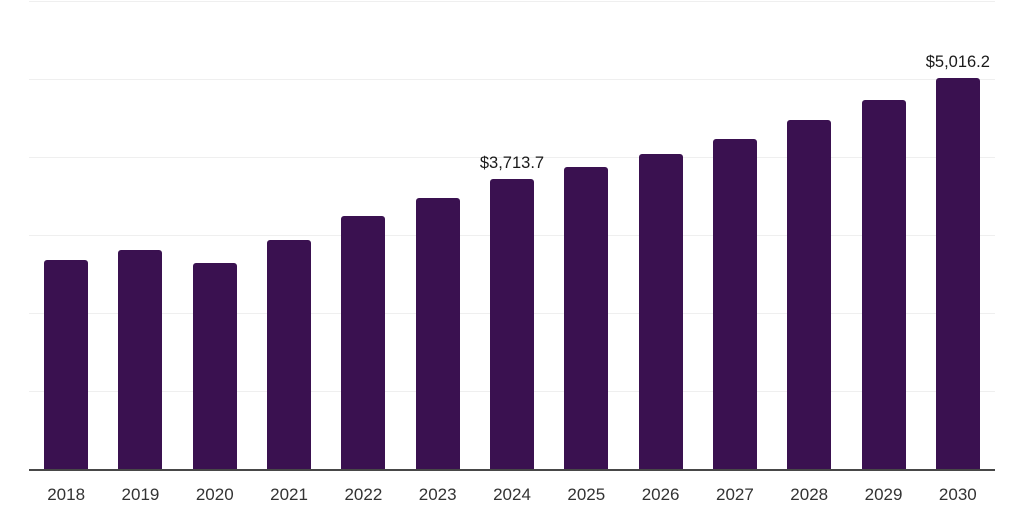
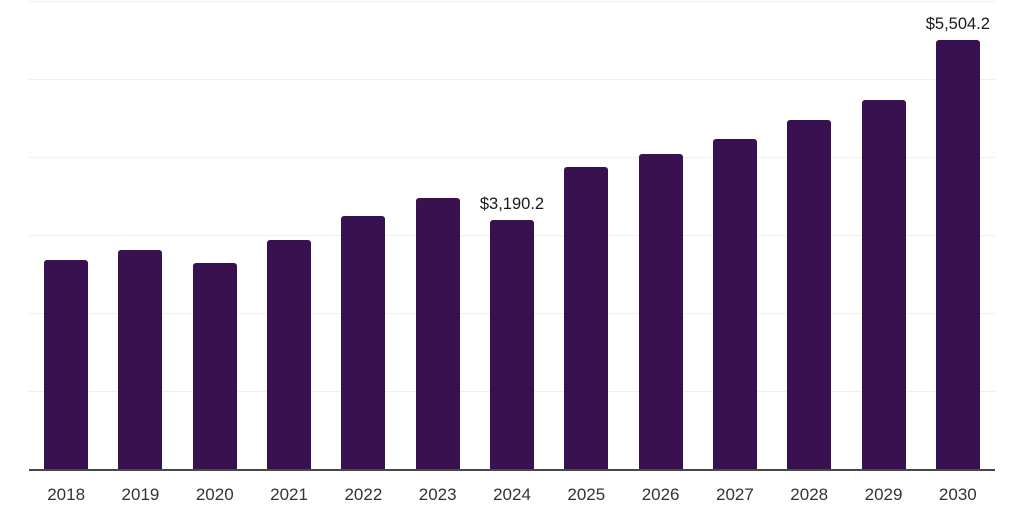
2024: $3,713.7 -> $3,190.2
2030: $5,016.2 -> $5,504.2
